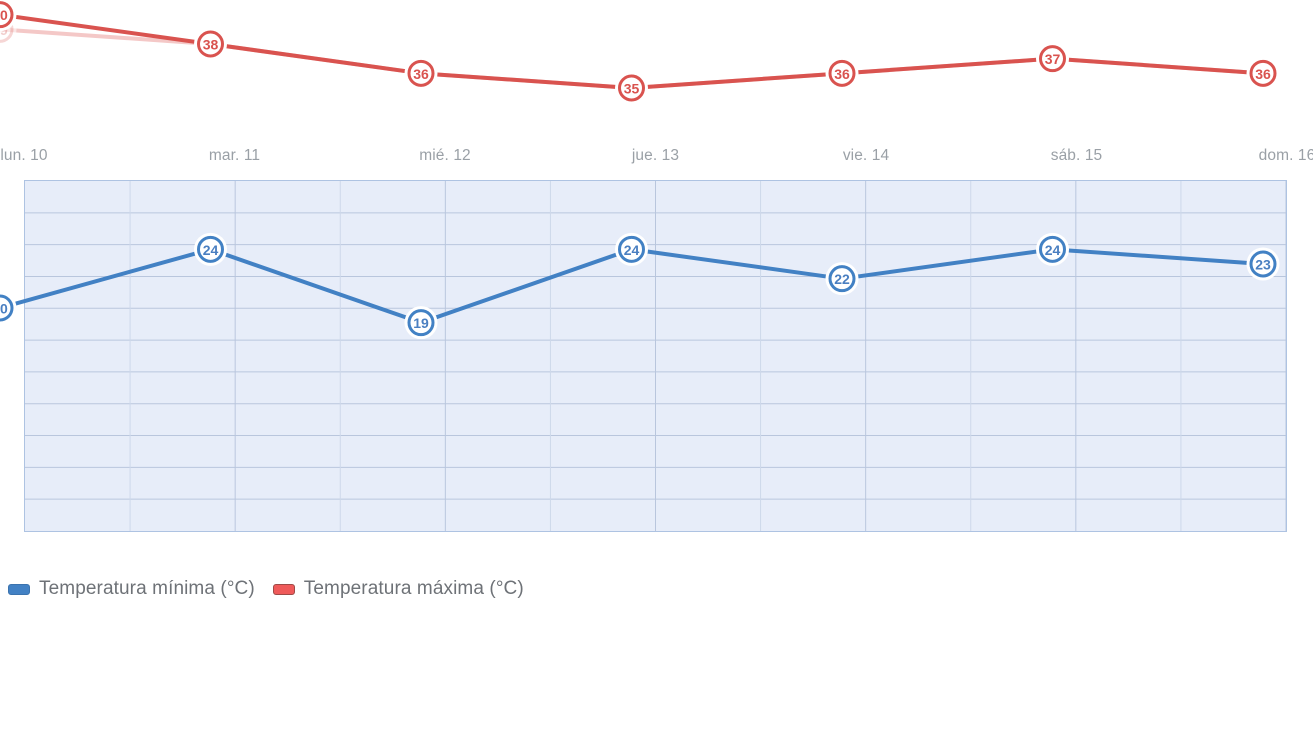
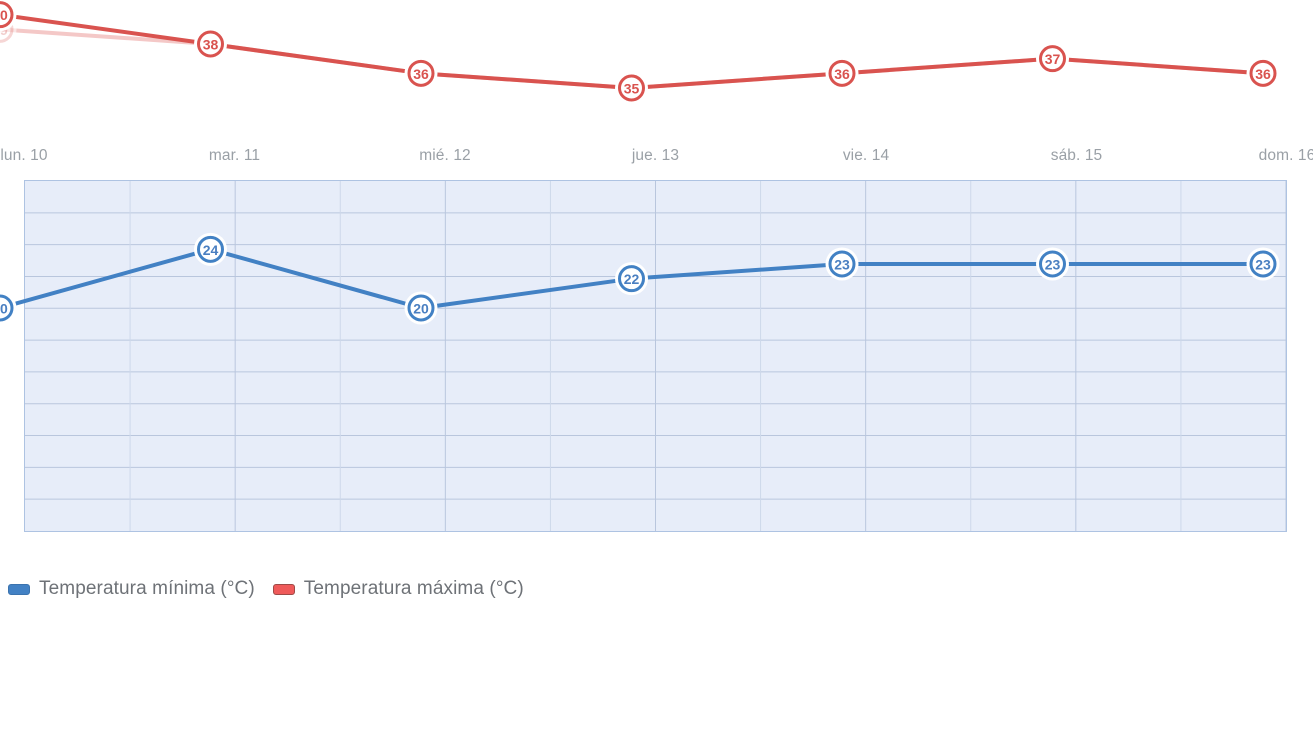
Temperatura mínima (°C)/mié. 12: 19 -> 20
Temperatura mínima (°C)/jue. 13: 24 -> 22
Temperatura mínima (°C)/vie. 14: 22 -> 23
Temperatura mínima (°C)/sáb. 15: 24 -> 23
